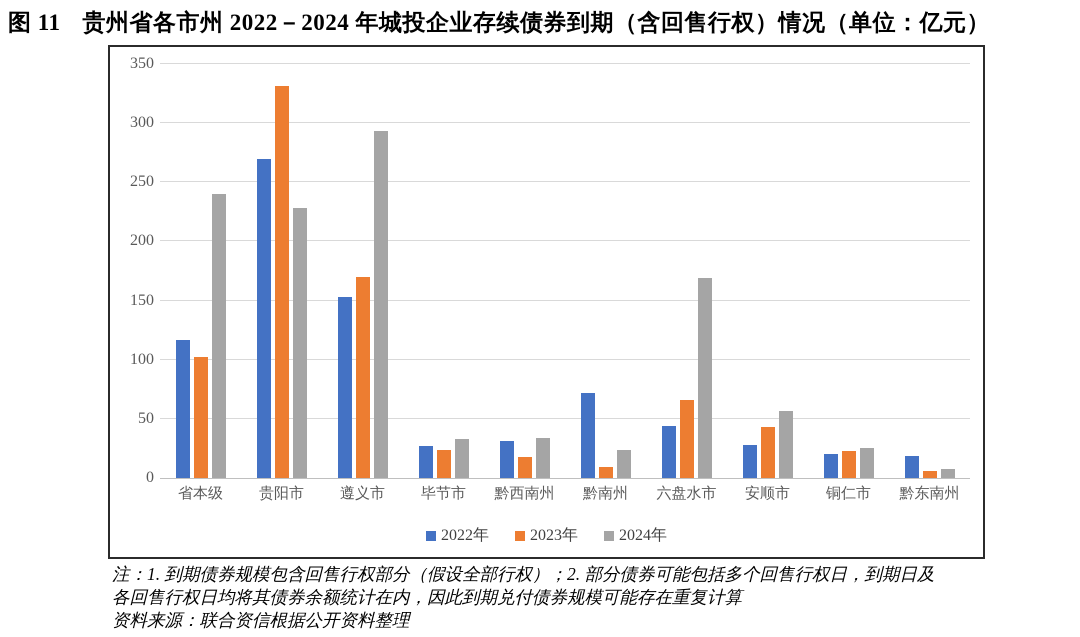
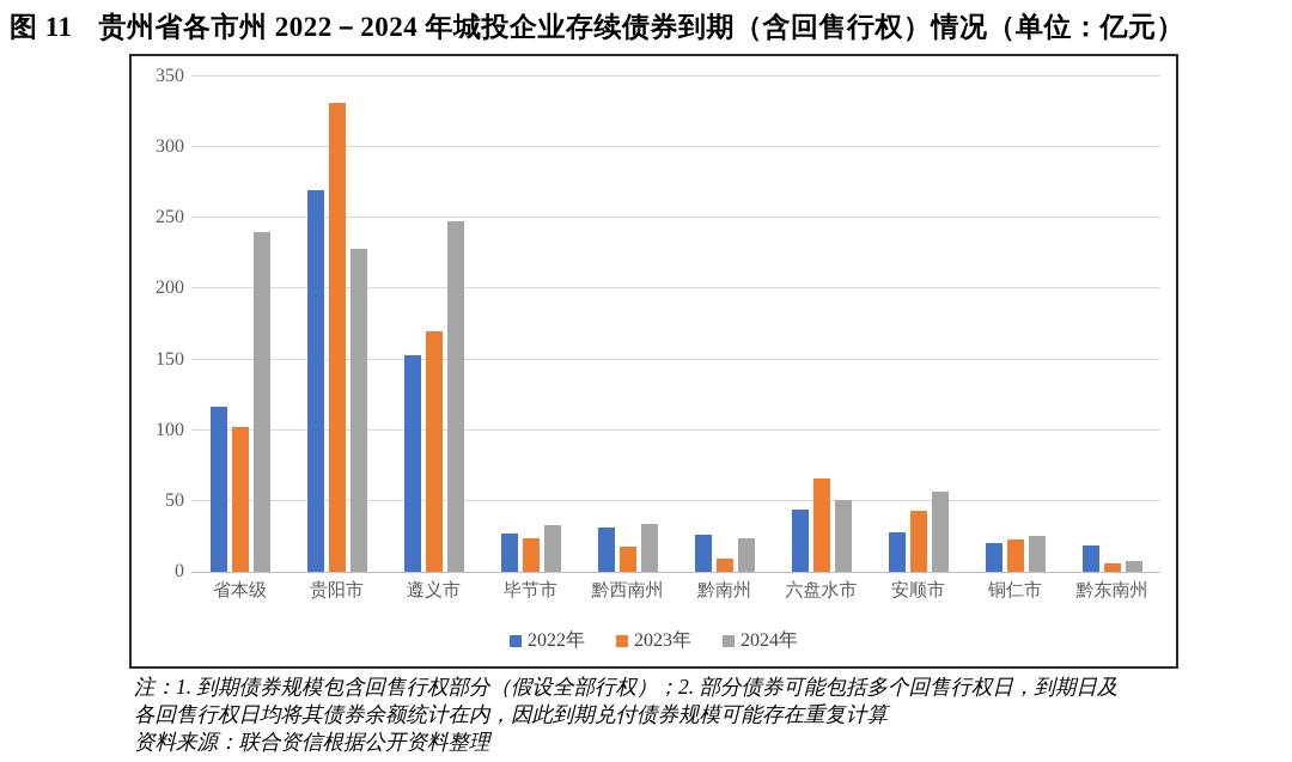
2024年/遵义市: 293 -> 248
2022年/黔南州: 72 -> 26
2024年/六盘水市: 169 -> 51
